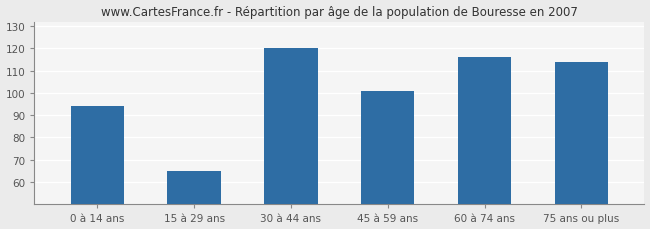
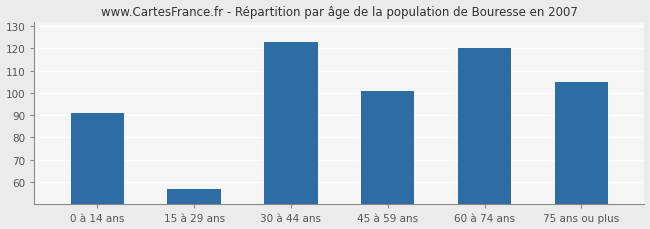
0 à 14 ans: 94 -> 91
15 à 29 ans: 65 -> 57
30 à 44 ans: 120 -> 123
60 à 74 ans: 116 -> 120
75 ans ou plus: 114 -> 105
